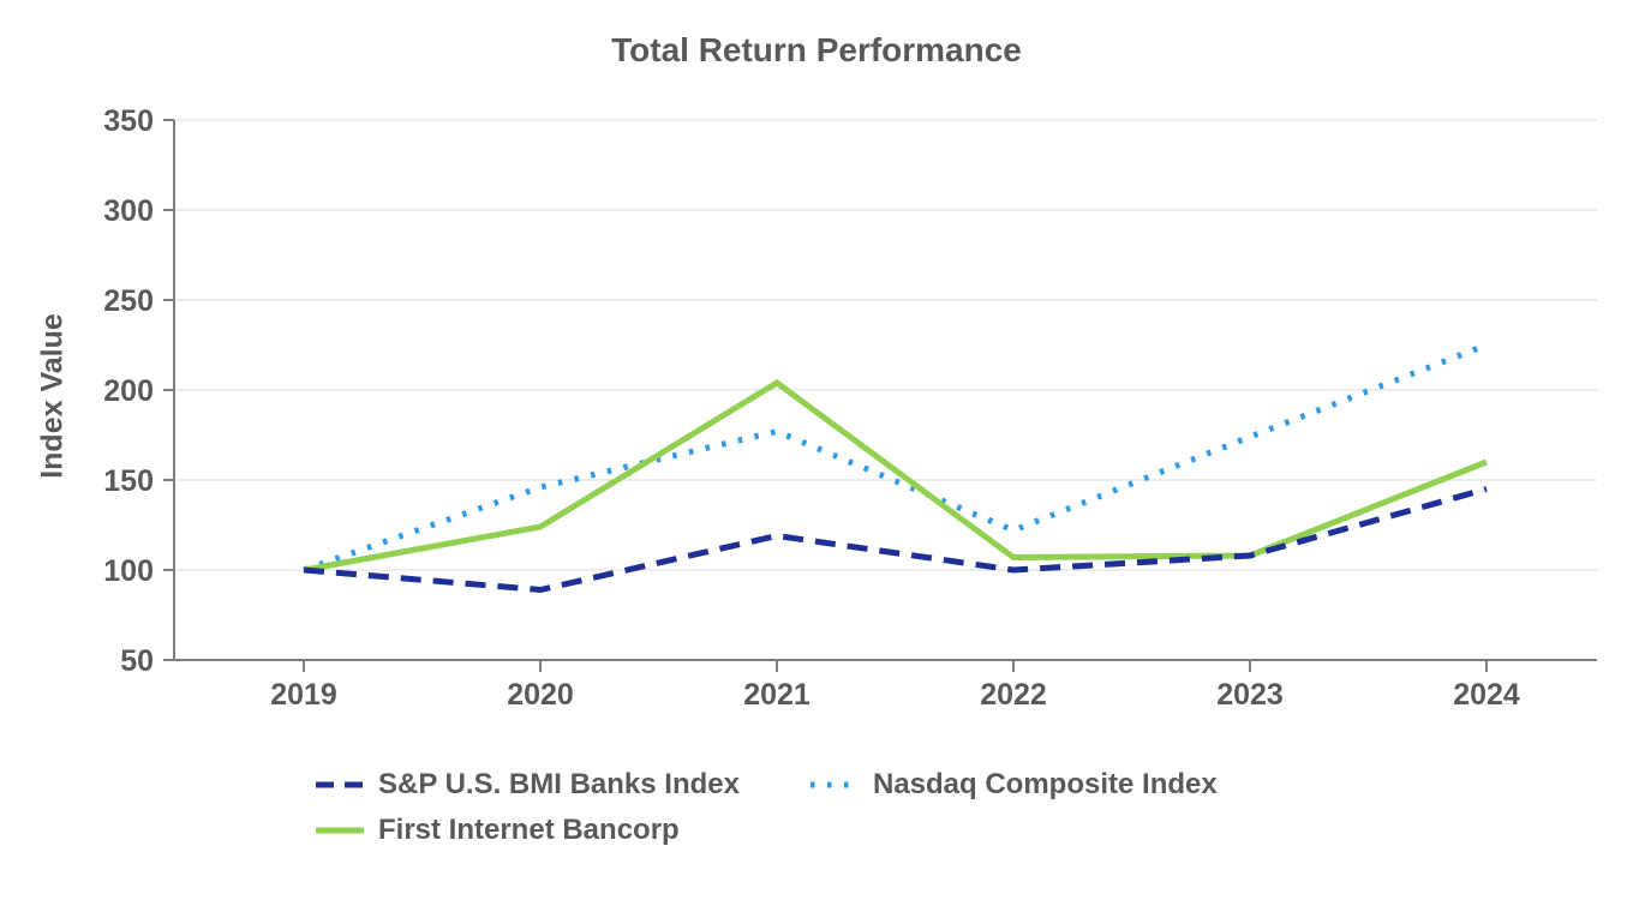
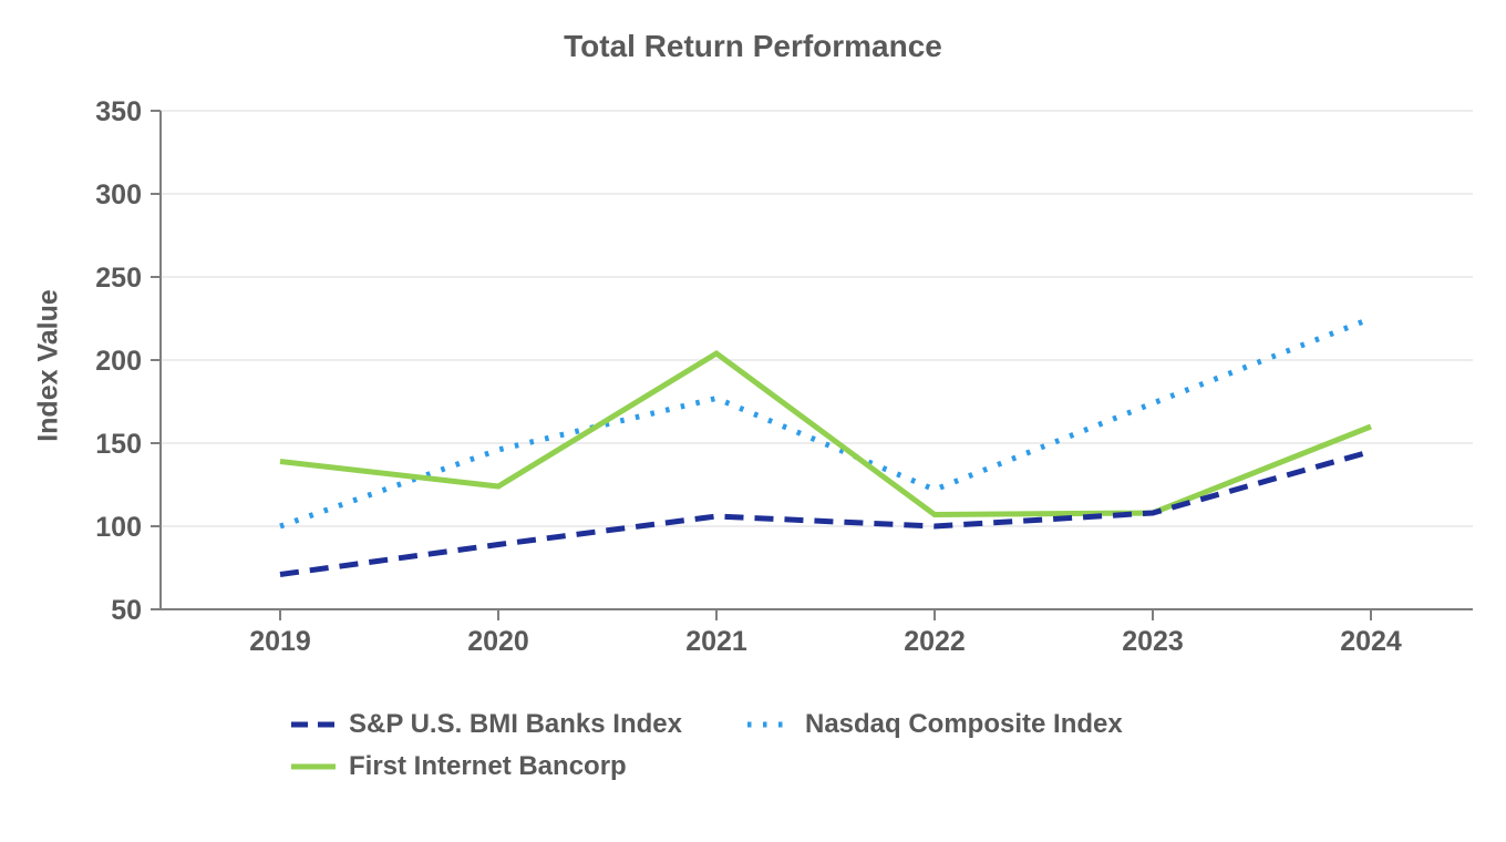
S&P U.S. BMI Banks Index/2019: 100 -> 71
First Internet Bancorp/2019: 100 -> 139
S&P U.S. BMI Banks Index/2021: 119 -> 106
